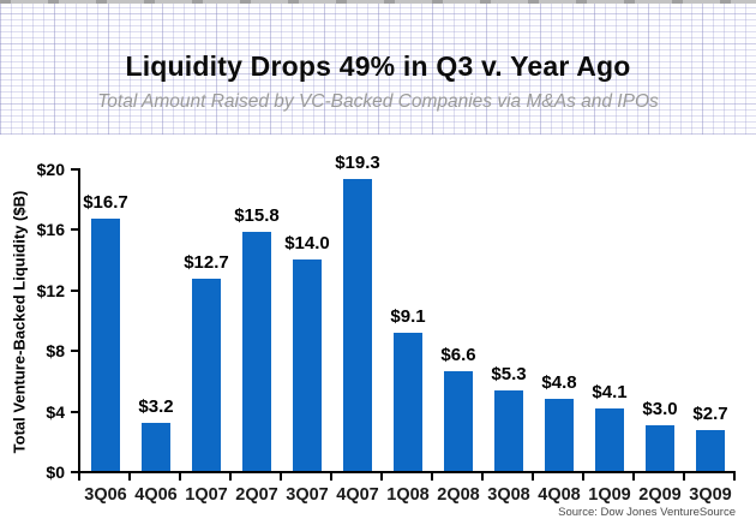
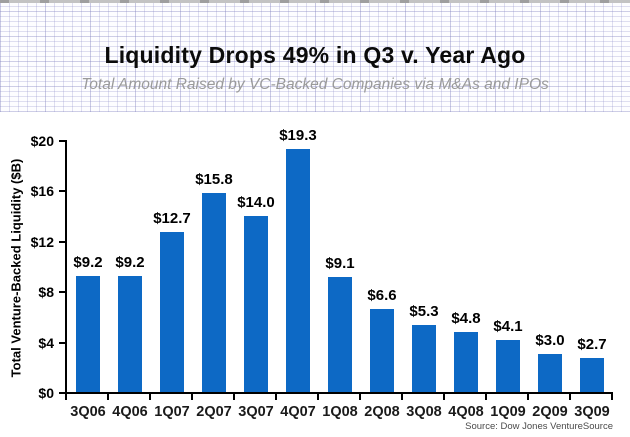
3Q06: $16.7 -> $9.2
4Q06: $3.2 -> $9.2
